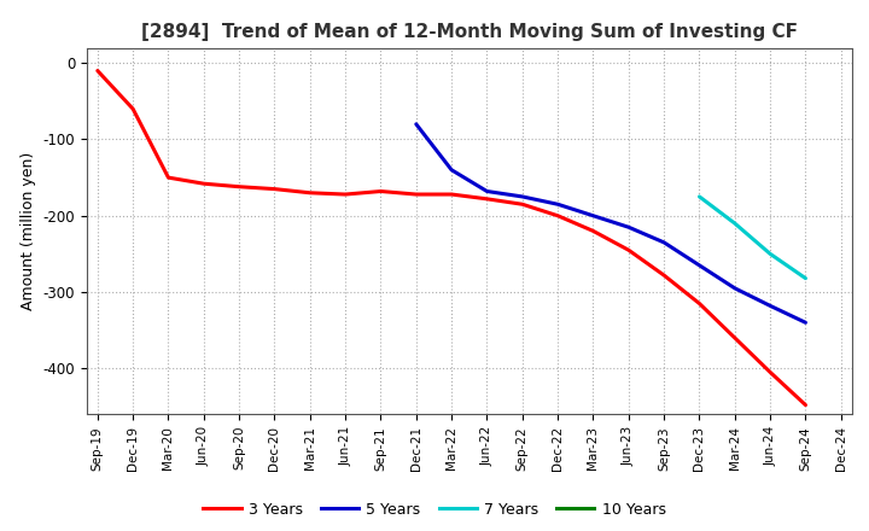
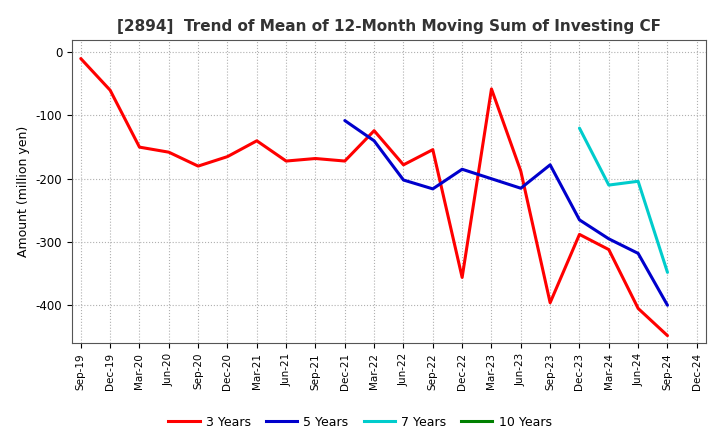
3 Years/Sep-20: -162 -> -180
3 Years/Mar-21: -170 -> -140
5 Years/Dec-21: -80 -> -108
3 Years/Mar-22: -172 -> -124
5 Years/Jun-22: -168 -> -202
3 Years/Sep-22: -185 -> -154
5 Years/Sep-22: -175 -> -216
3 Years/Dec-22: -200 -> -356
3 Years/Mar-23: -220 -> -58
3 Years/Jun-23: -245 -> -188
3 Years/Sep-23: -278 -> -396
5 Years/Sep-23: -235 -> -178
3 Years/Dec-23: -315 -> -288
7 Years/Dec-23: -175 -> -120
3 Years/Mar-24: -360 -> -312
7 Years/Jun-24: -250 -> -204
5 Years/Sep-24: -340 -> -400
7 Years/Sep-24: -282 -> -348
